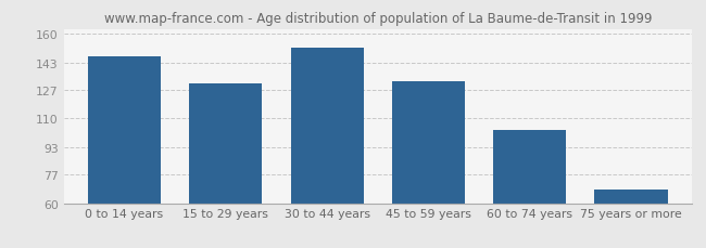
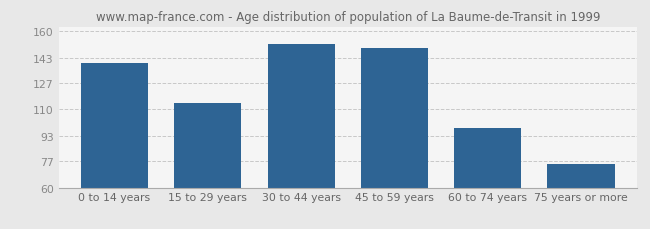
0 to 14 years: 147 -> 140
15 to 29 years: 131 -> 114
45 to 59 years: 132 -> 149
60 to 74 years: 103 -> 98
75 years or more: 68 -> 75
